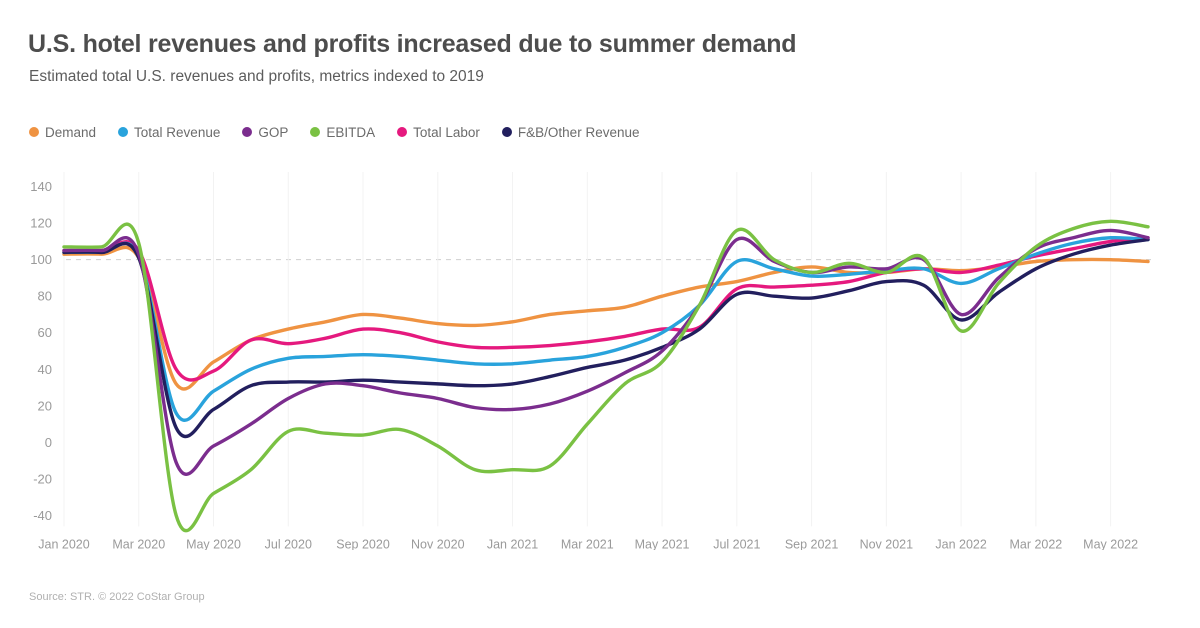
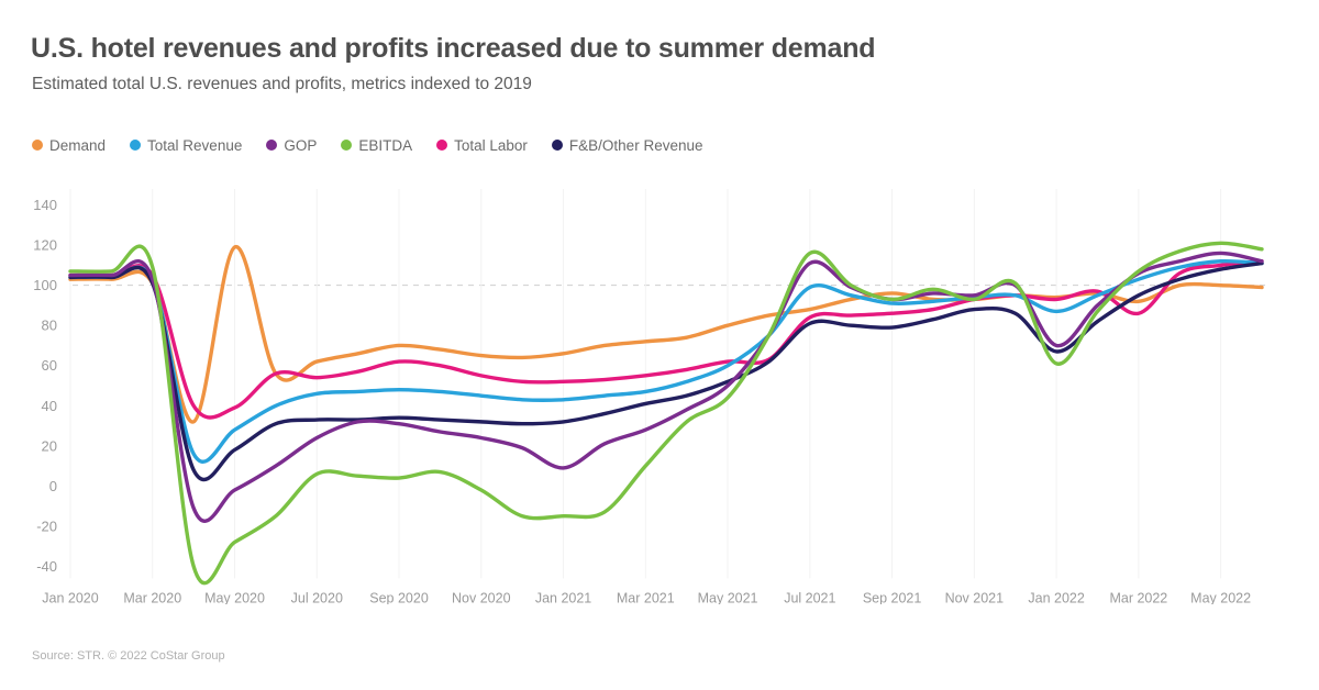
Demand/May 2020: 44 -> 119
GOP/Jan 2021: 18 -> 9
Demand/Mar 2022: 99 -> 92
Total Labor/Mar 2022: 102 -> 86
